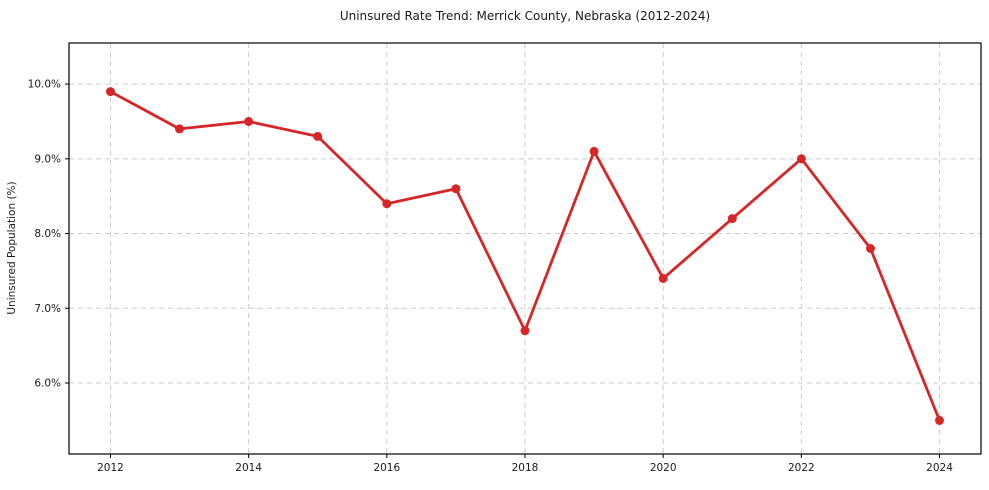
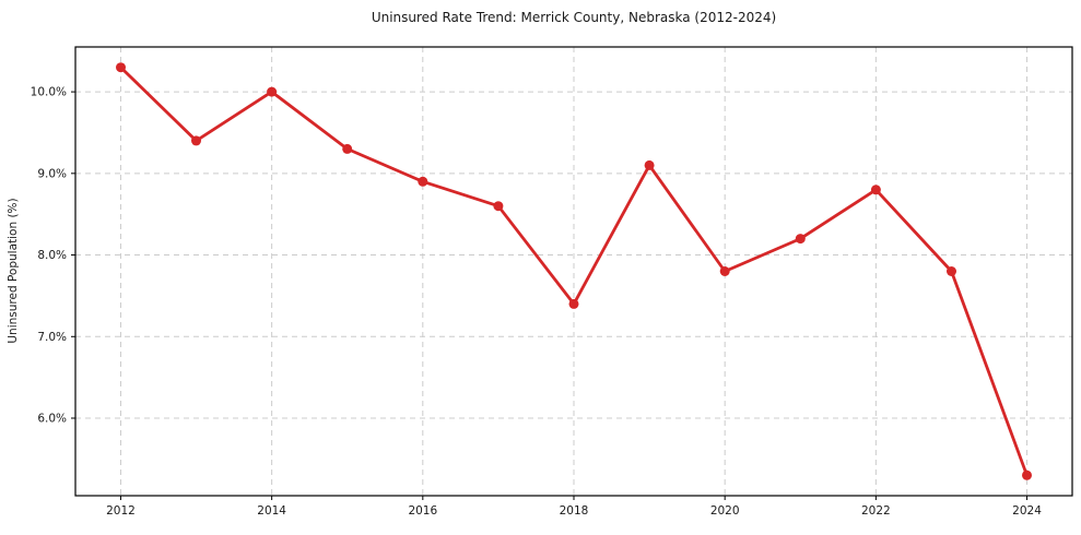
2012: 9.9% -> 10.3%
2014: 9.5% -> 10.0%
2016: 8.4% -> 8.9%
2018: 6.7% -> 7.4%
2020: 7.4% -> 7.8%
2022: 9.0% -> 8.8%
2024: 5.5% -> 5.3%
